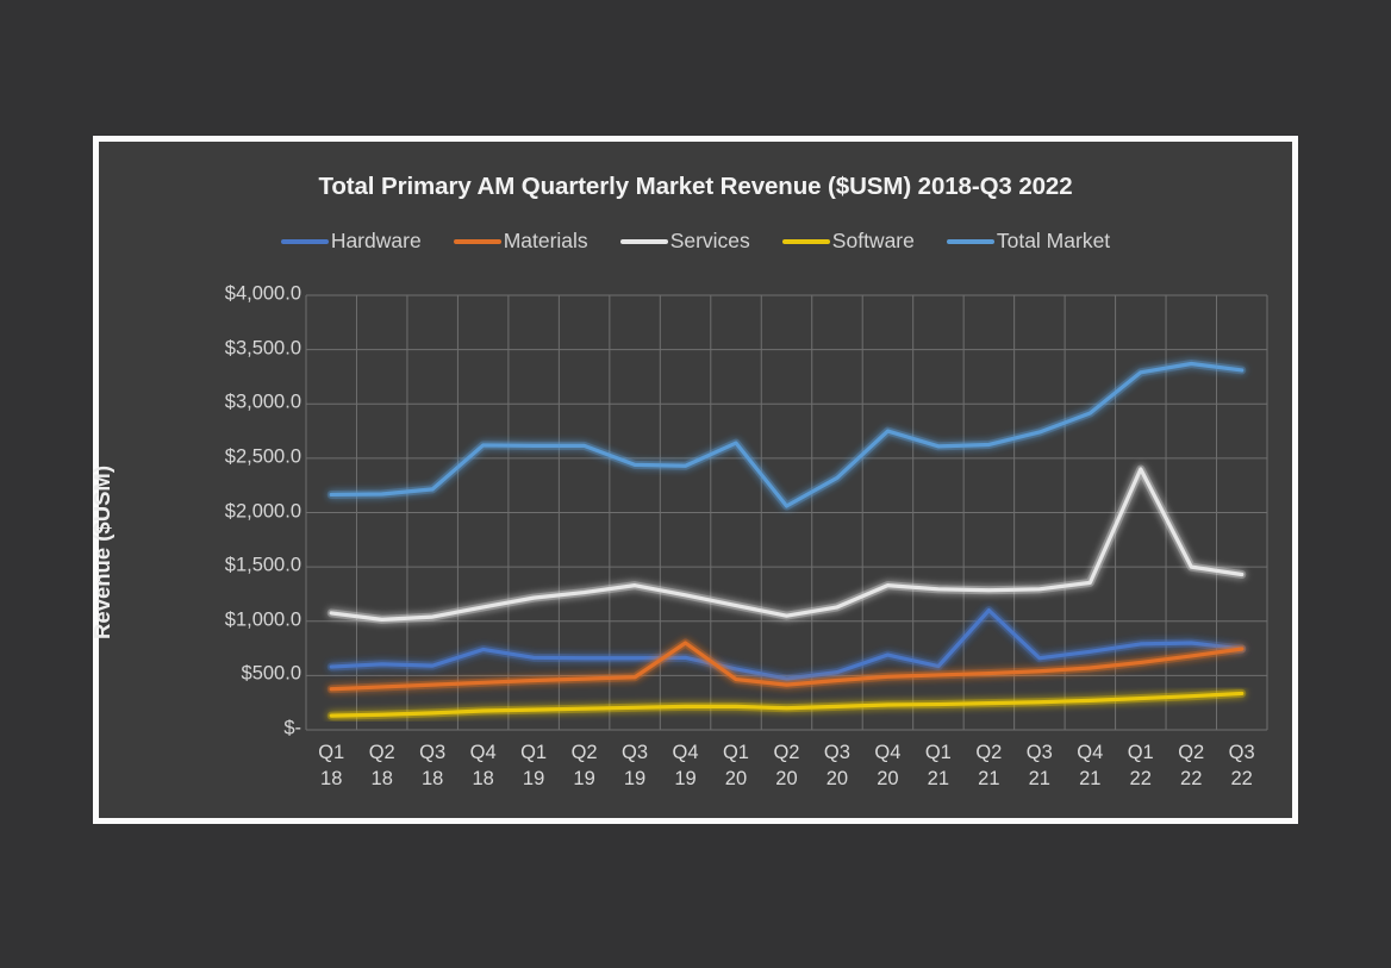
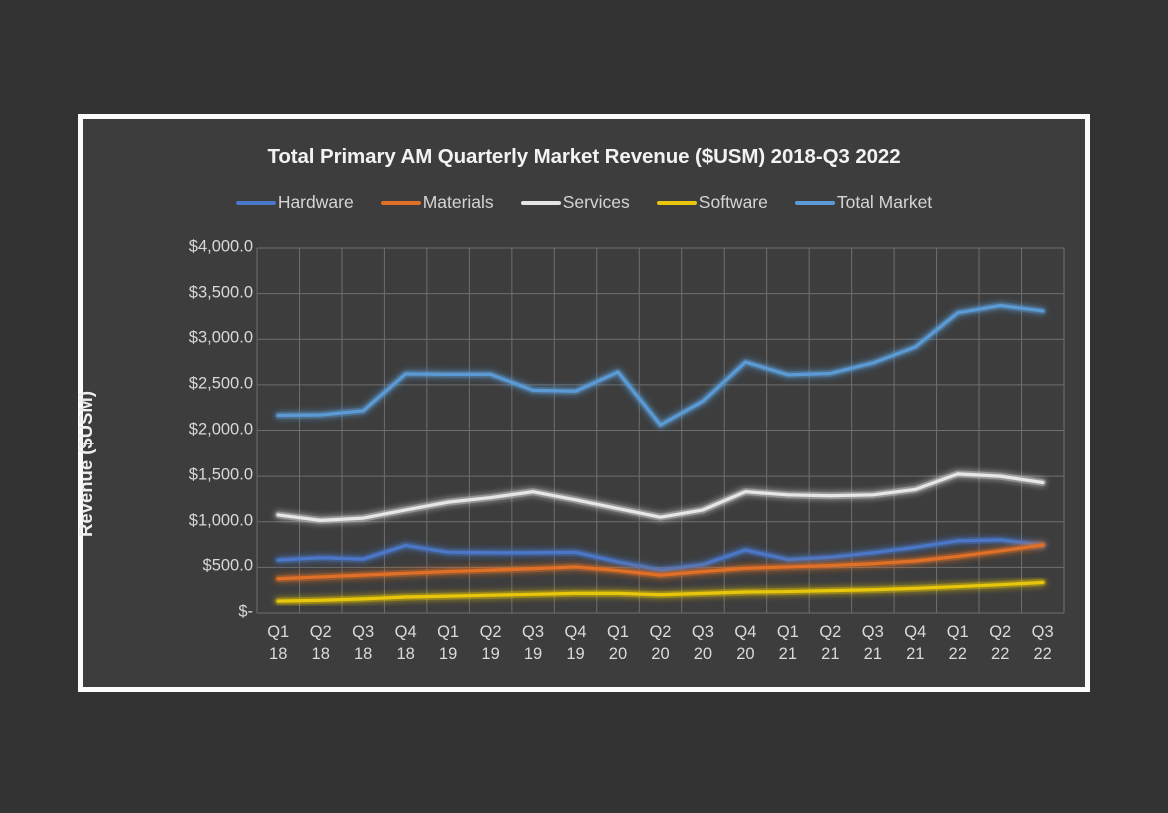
Materials/Q4 19: $800 -> $500
Hardware/Q2 21: $1100 -> $600
Services/Q1 22: $2400 -> $1500
